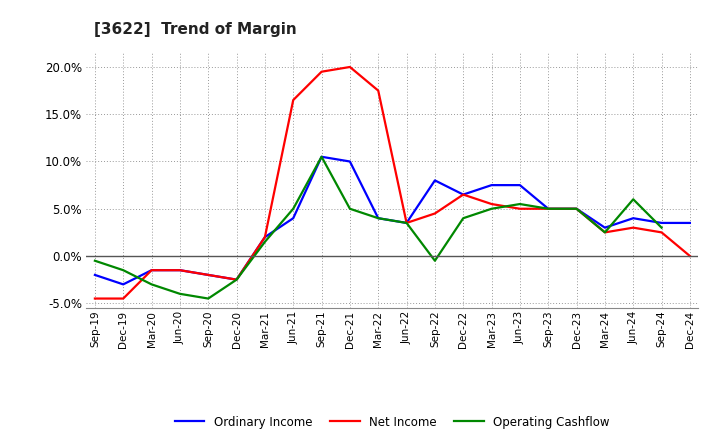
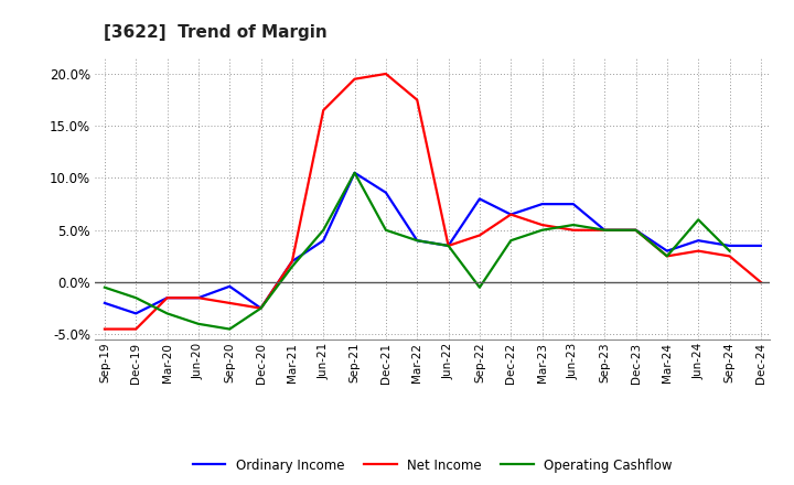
Ordinary Income/Sep-20: -2.0% -> -0.4%
Ordinary Income/Dec-21: 10.0% -> 8.6%
